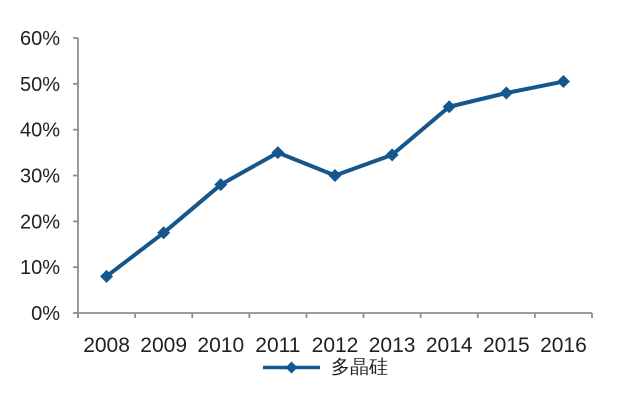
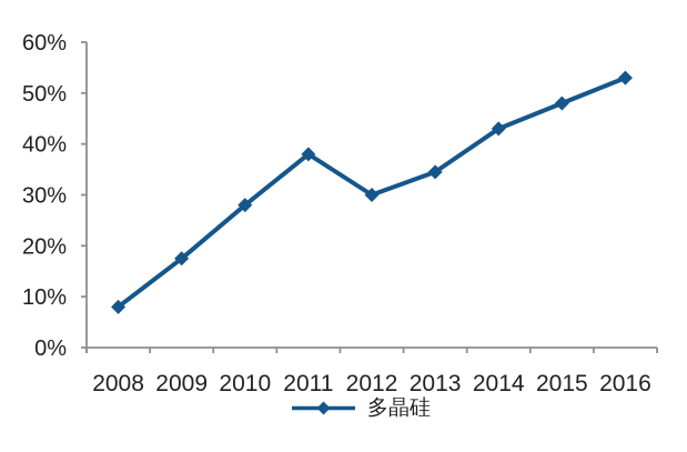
2011: 35% -> 38%
2014: 45% -> 43%
2016: 50% -> 53%
